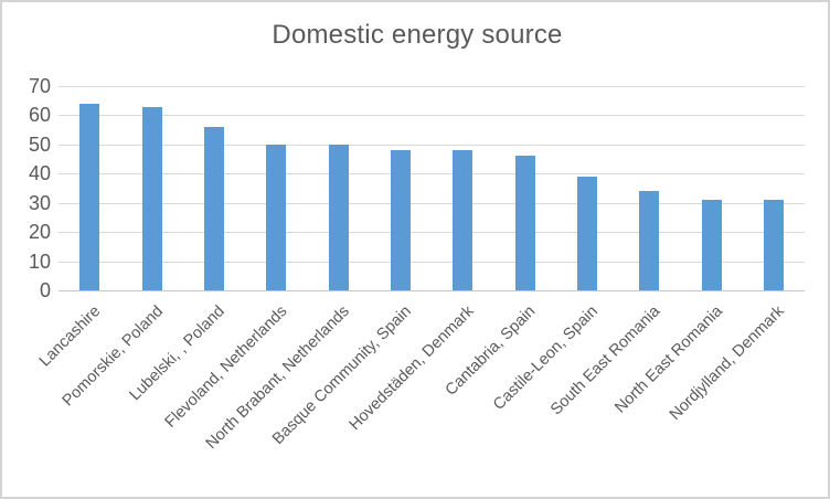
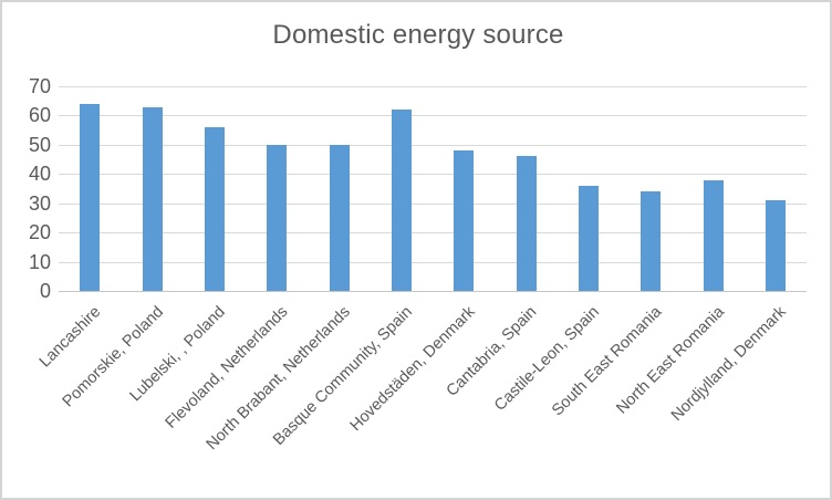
Basque Community, Spain: 48 -> 62
Castile-Leon, Spain: 39 -> 36
North East Romania: 31 -> 38
